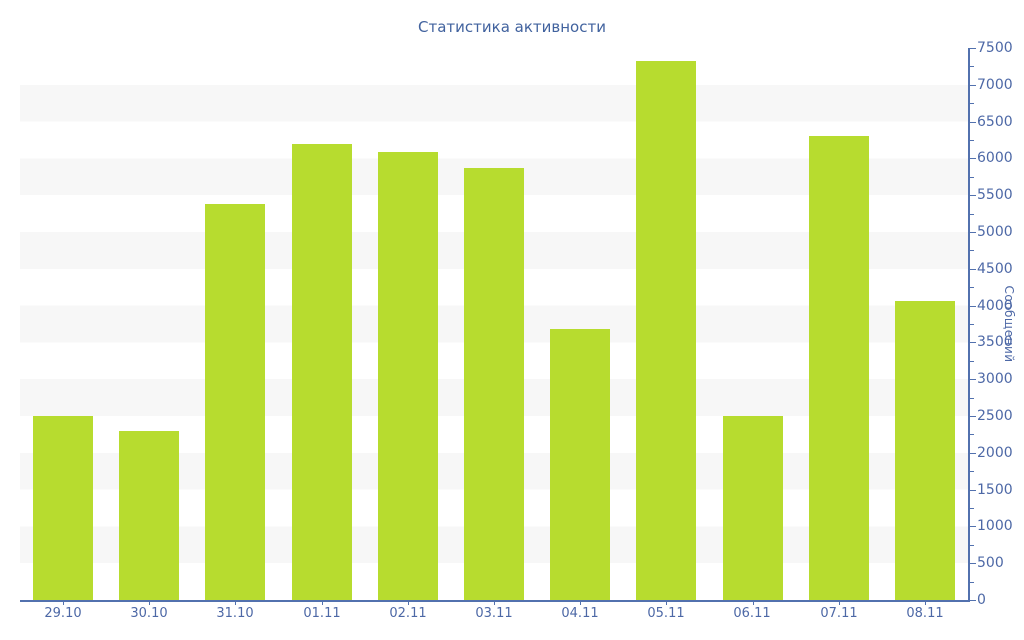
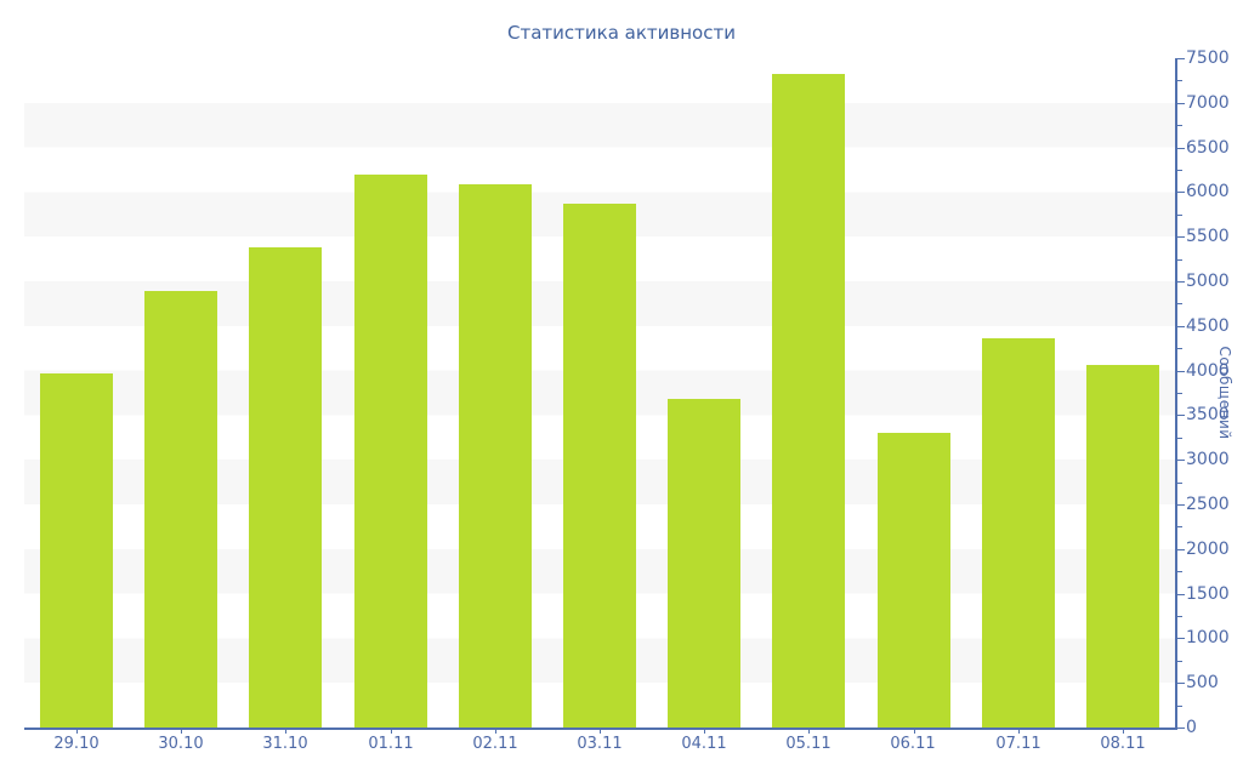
29.10: 2500 -> 4000
30.10: 2300 -> 4900
06.11: 2500 -> 3300
07.11: 6300 -> 4400
